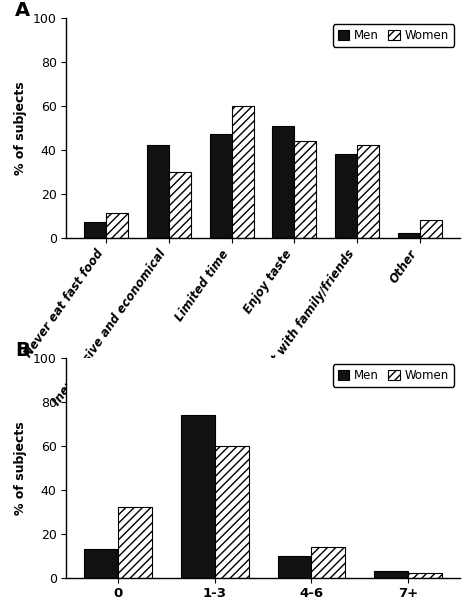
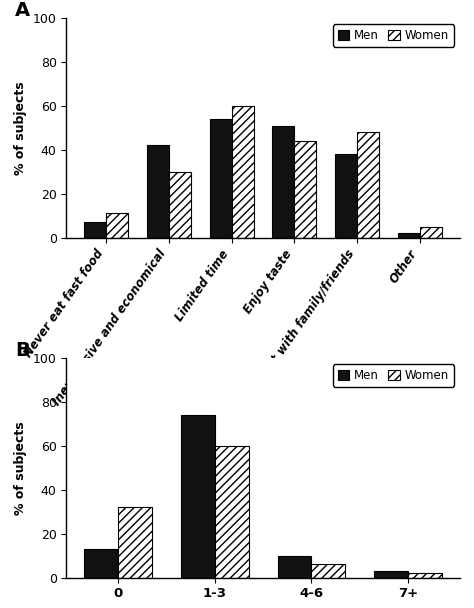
Men/Limited time: 47 -> 54
Women/Eat with family/friends: 42 -> 48
Women/Other: 8 -> 5
Women/4-6: 14 -> 6
